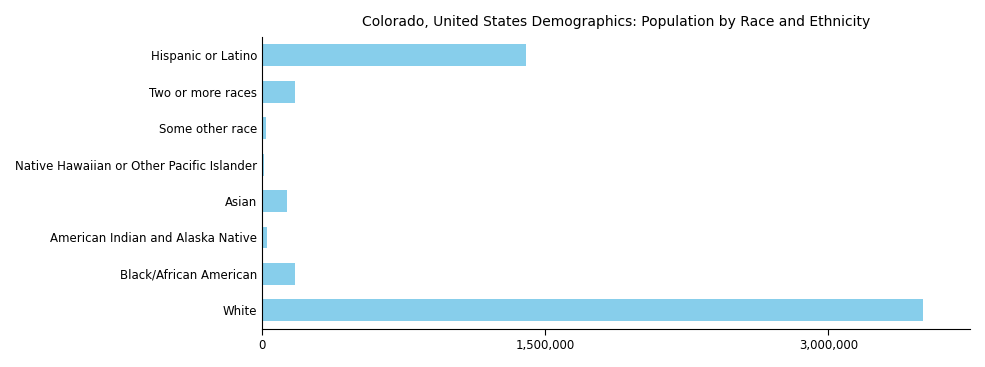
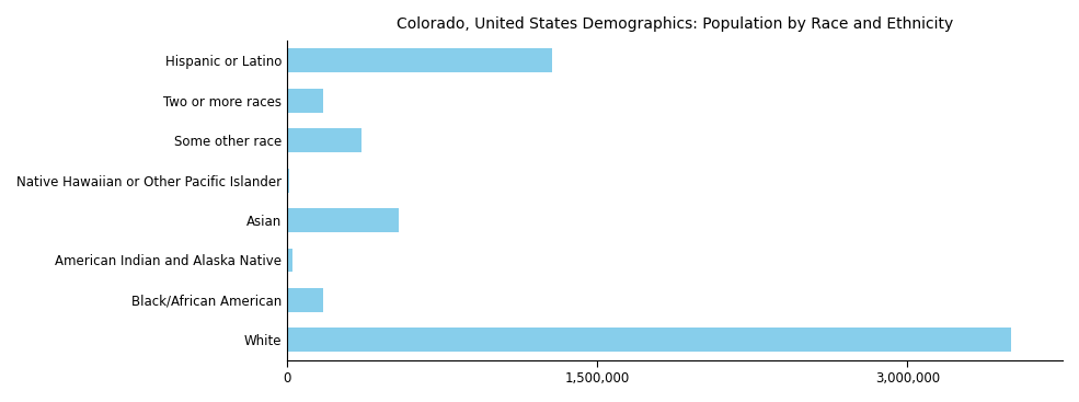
Hispanic or Latino: 1,400,000 -> 1,280,000
Some other race: 20,000 -> 360,000
Asian: 130,000 -> 540,000
